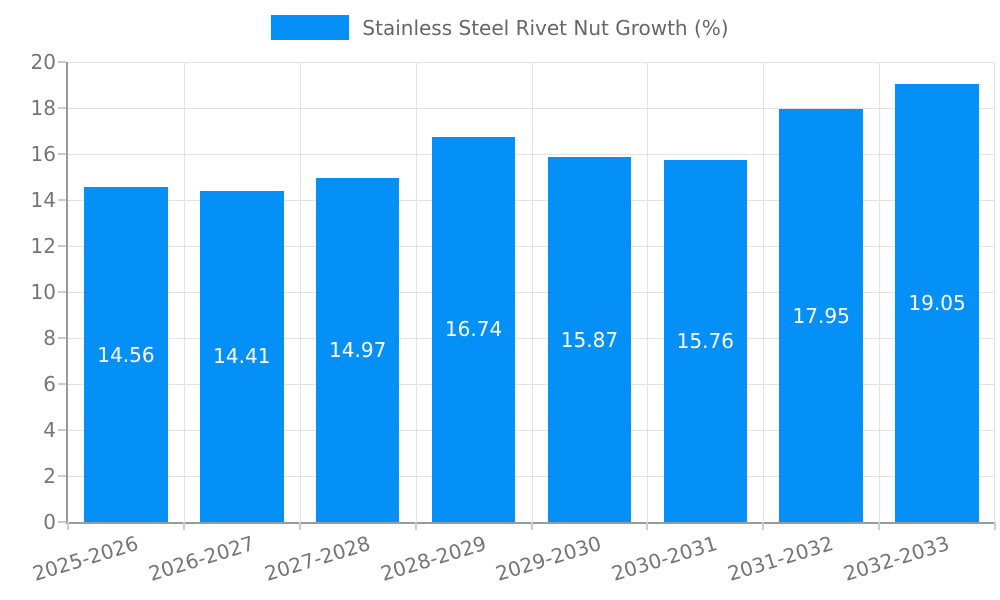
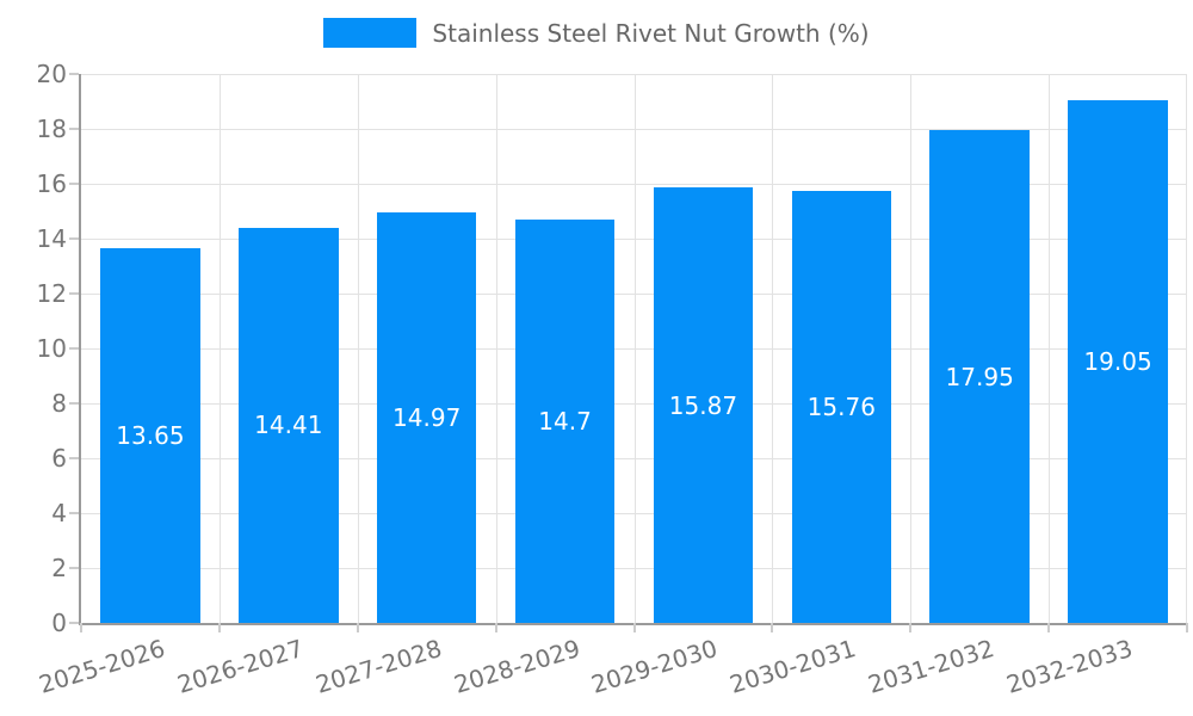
2025-2026: 14.56 -> 13.65
2028-2029: 16.74 -> 14.7
